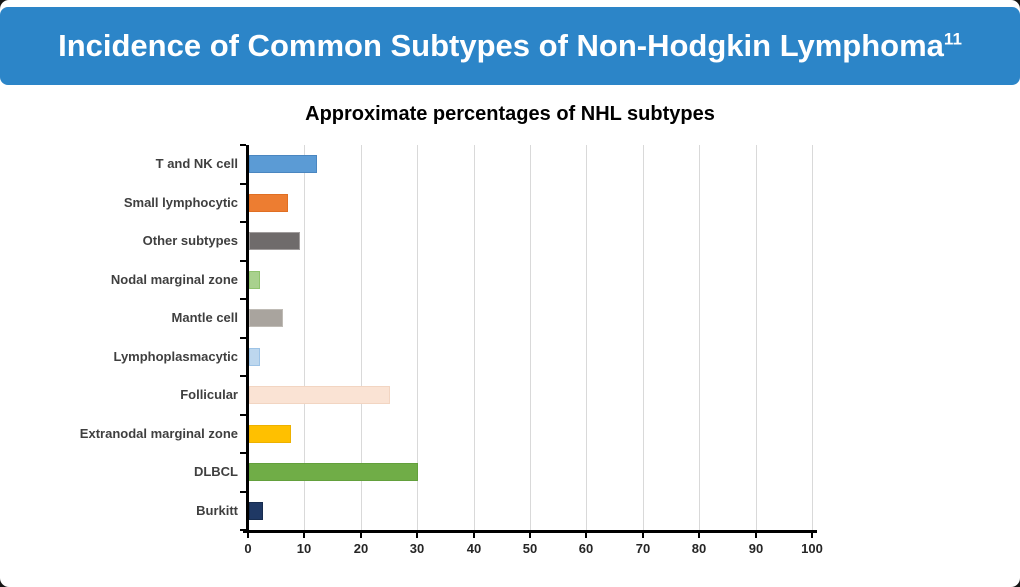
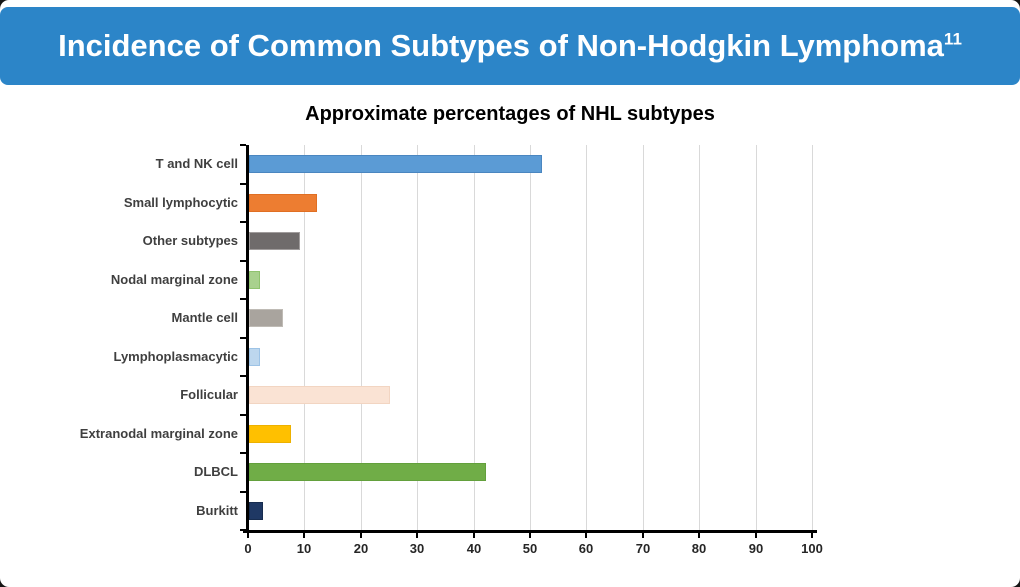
T and NK cell: 12 -> 52
Small lymphocytic: 7 -> 12
DLBCL: 30 -> 42
